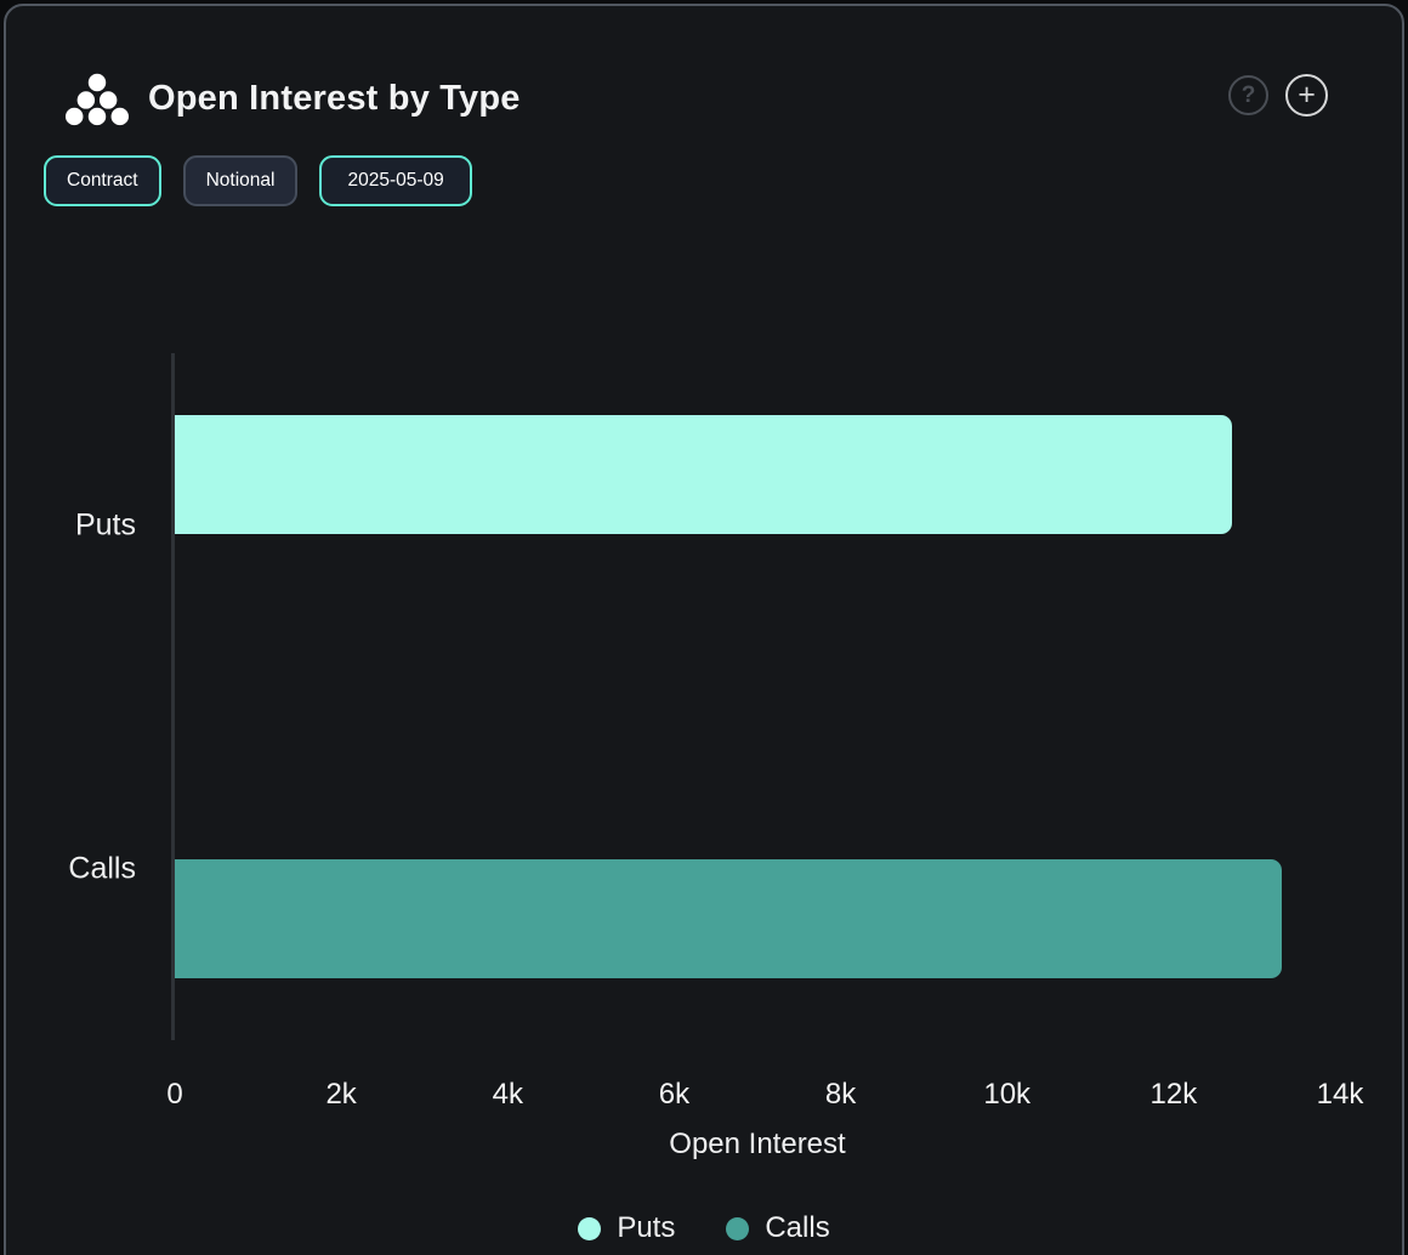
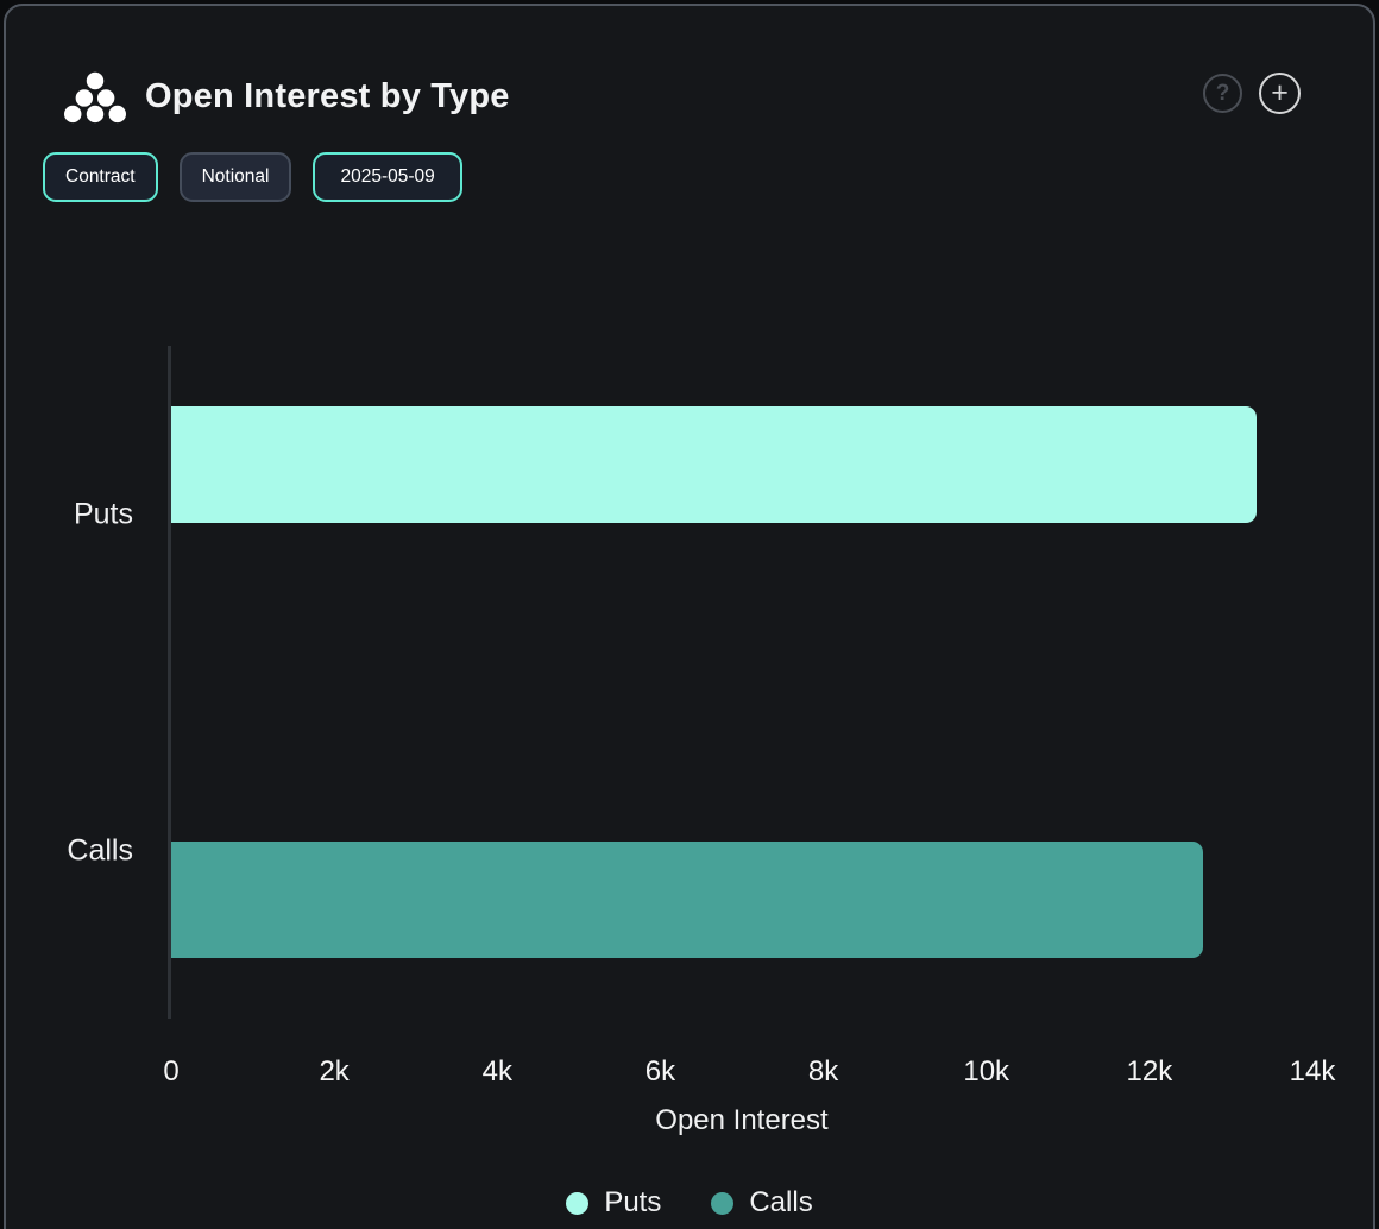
Puts: 12.7k -> 13.3k
Calls: 13.3k -> 12.7k
